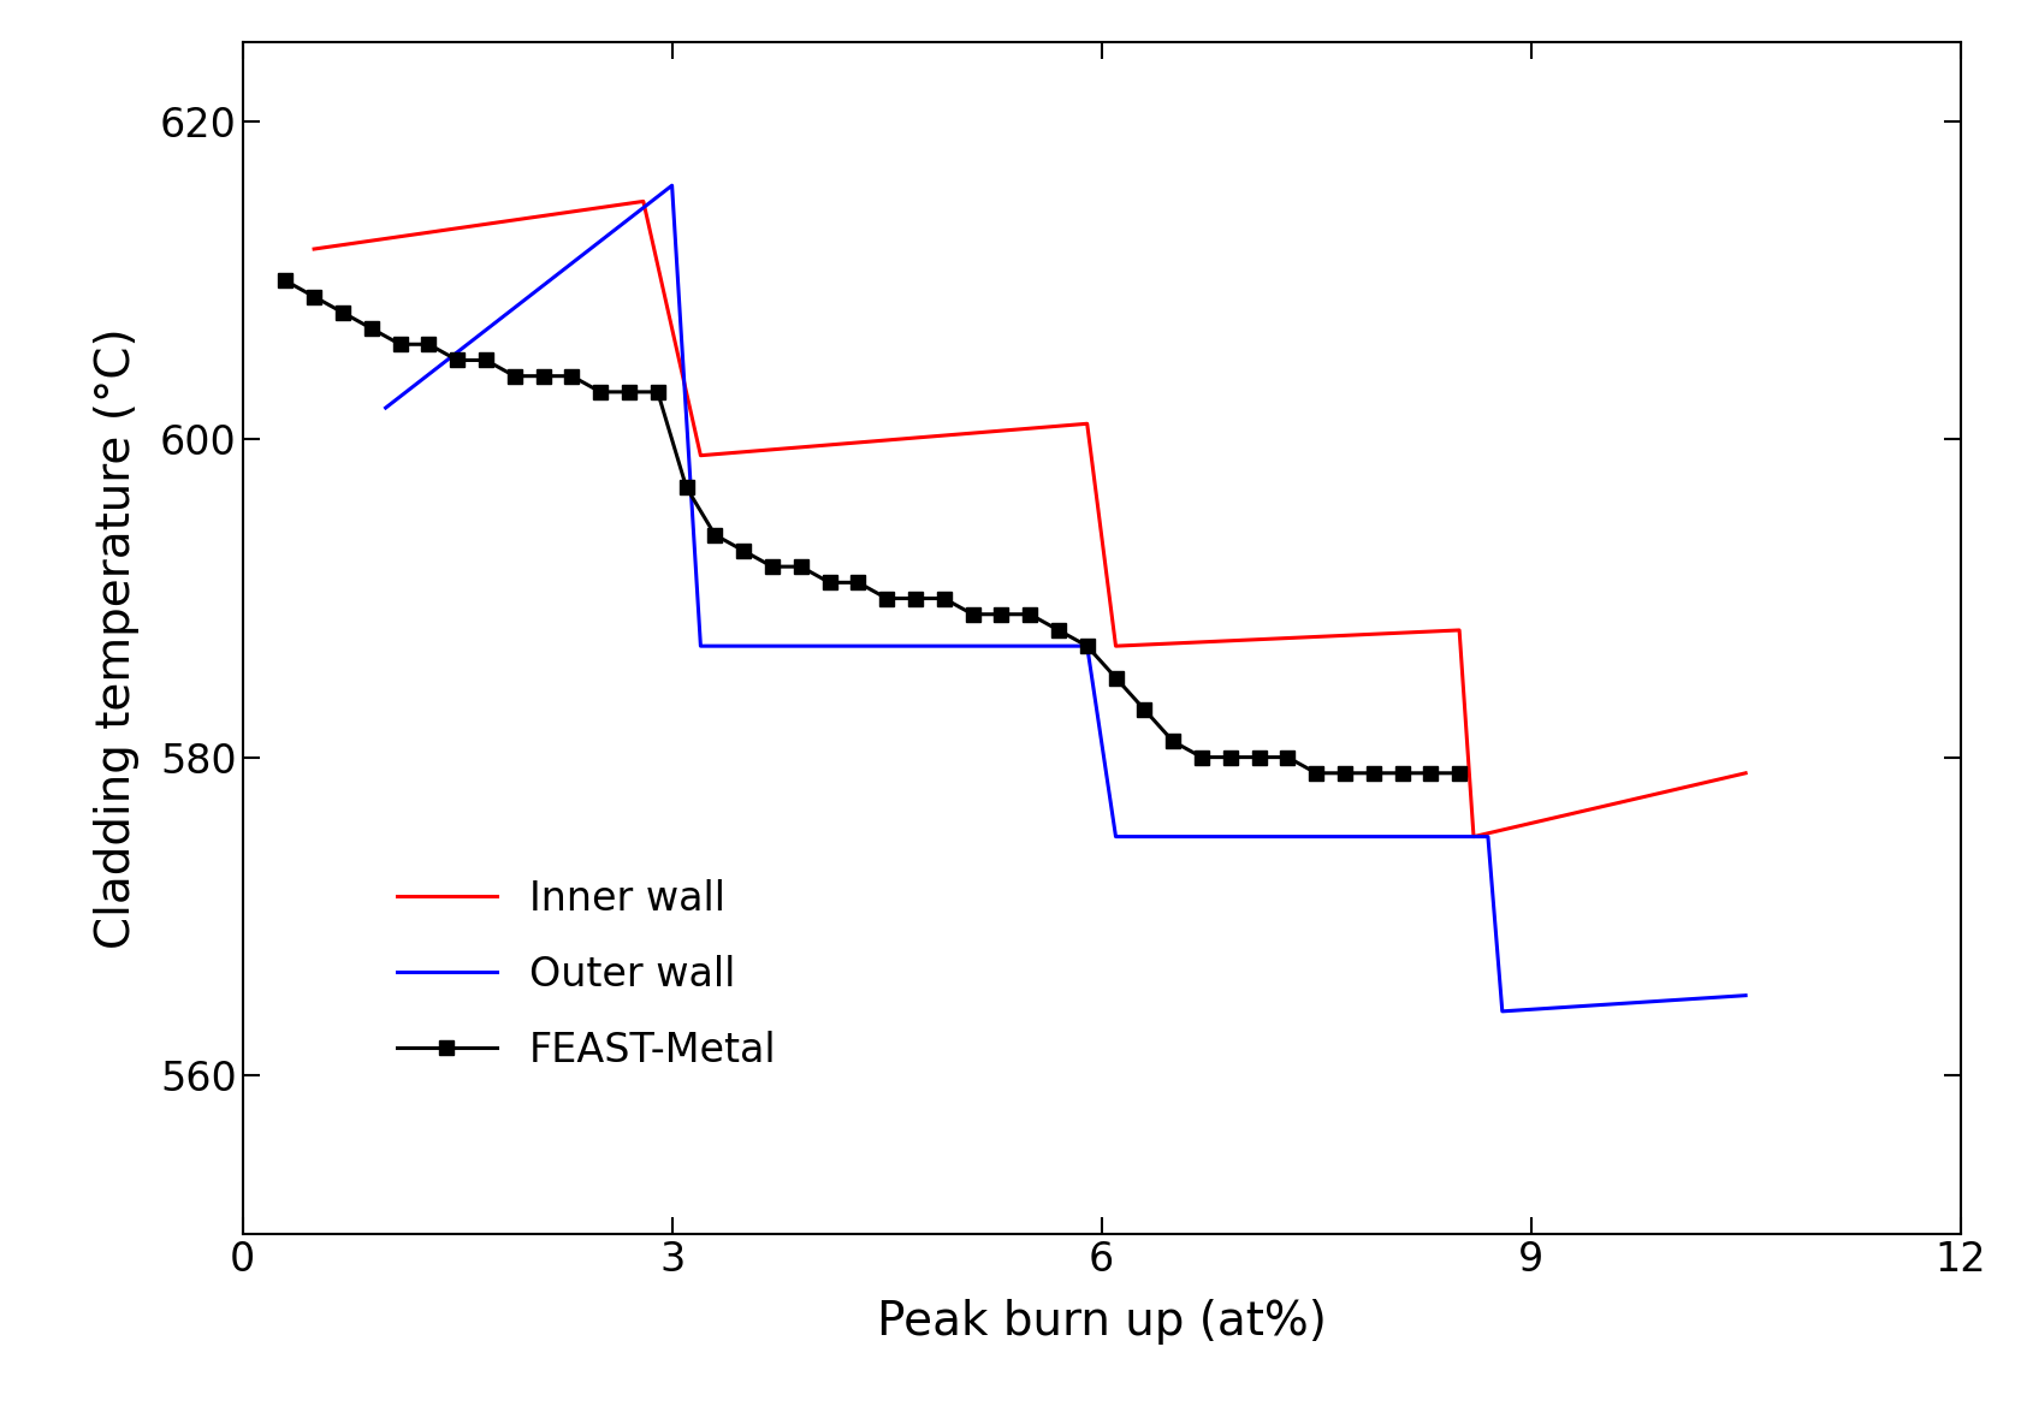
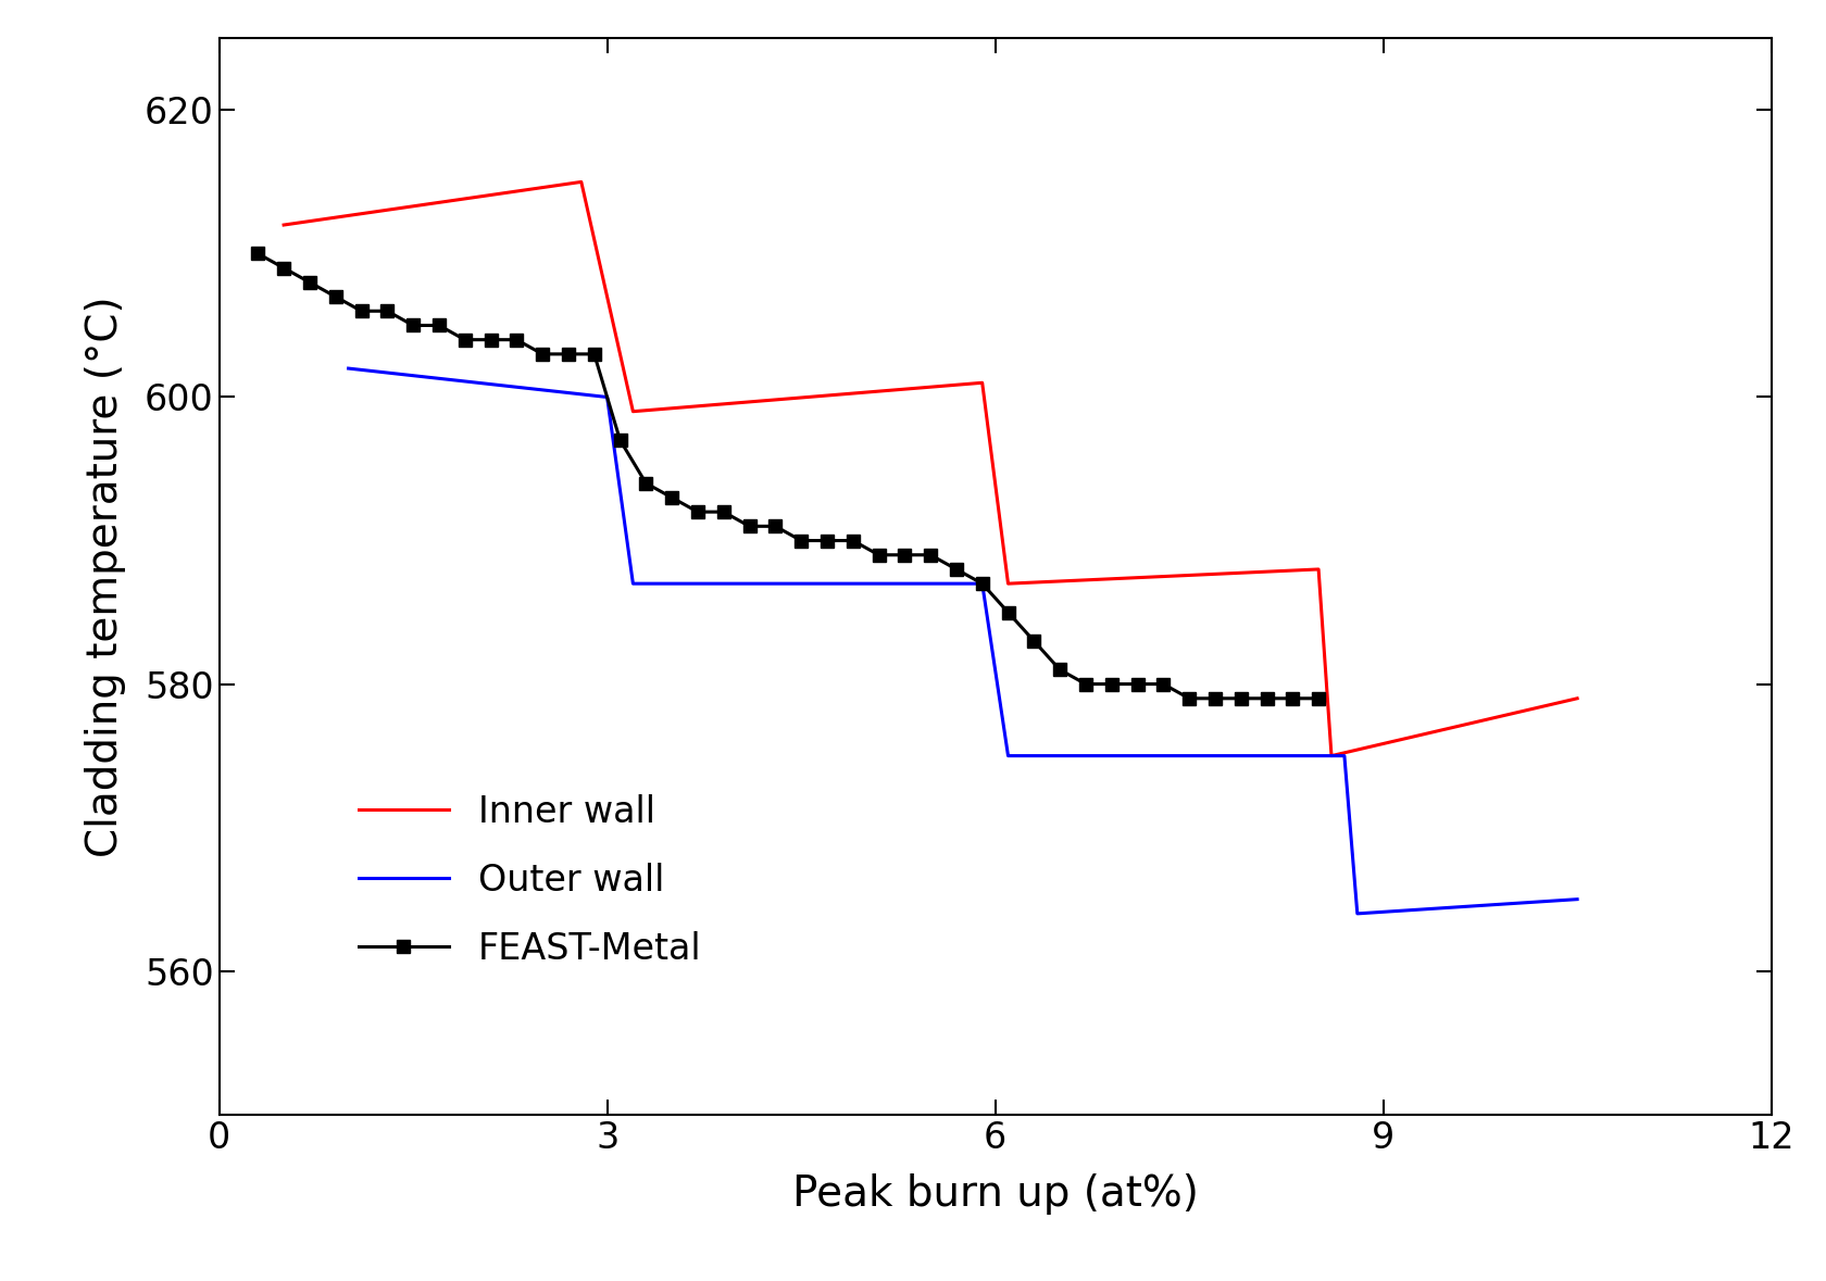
Outer wall/3: 616 -> 600
